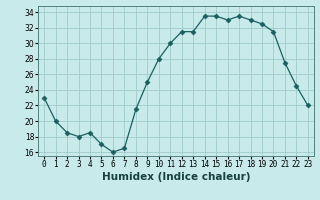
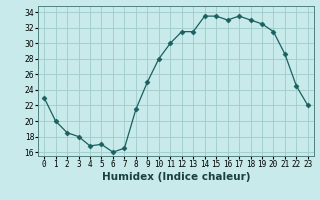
4: 18.5 -> 16.8
21: 27.5 -> 28.6
